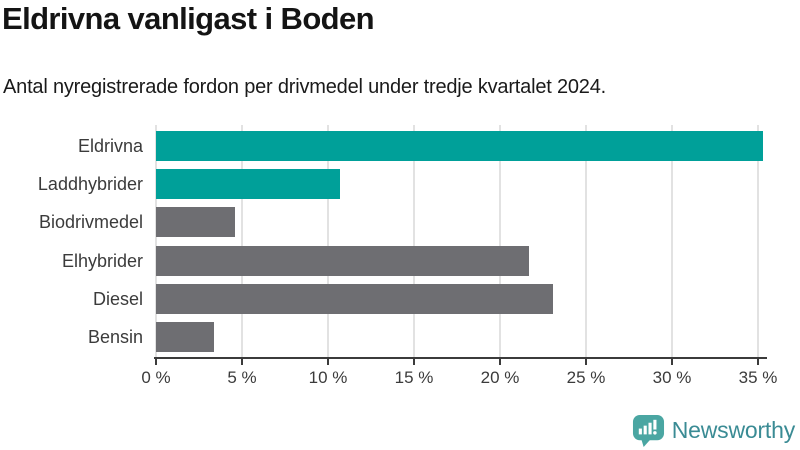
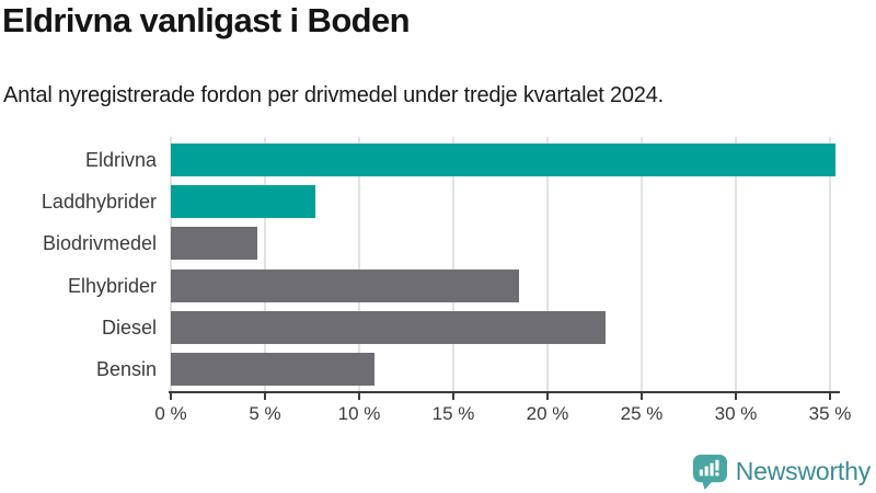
Laddhybrider: 10.7% -> 7.7%
Elhybrider: 21.7% -> 18.5%
Bensin: 3.4% -> 10.8%
